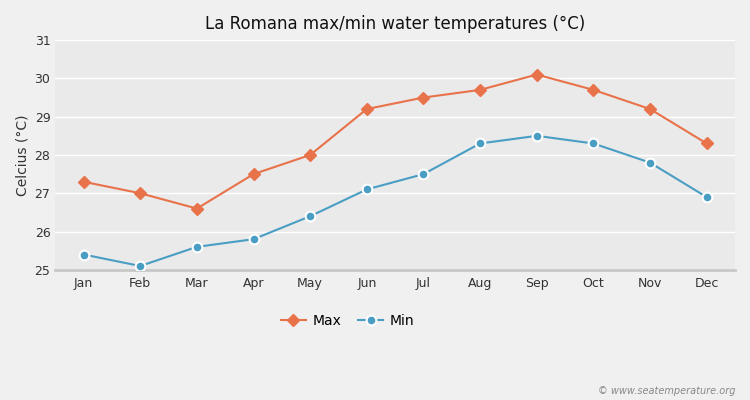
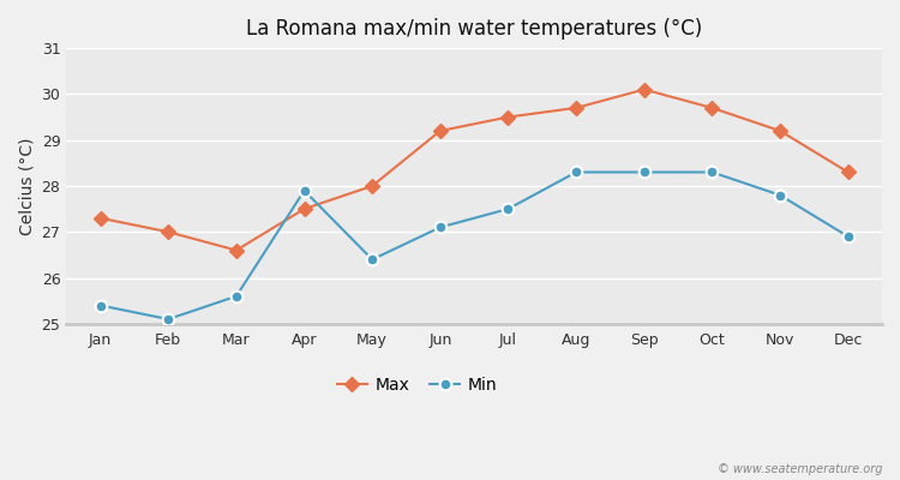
Min/Apr: 25.8 -> 27.9
Min/Sep: 28.5 -> 28.3
